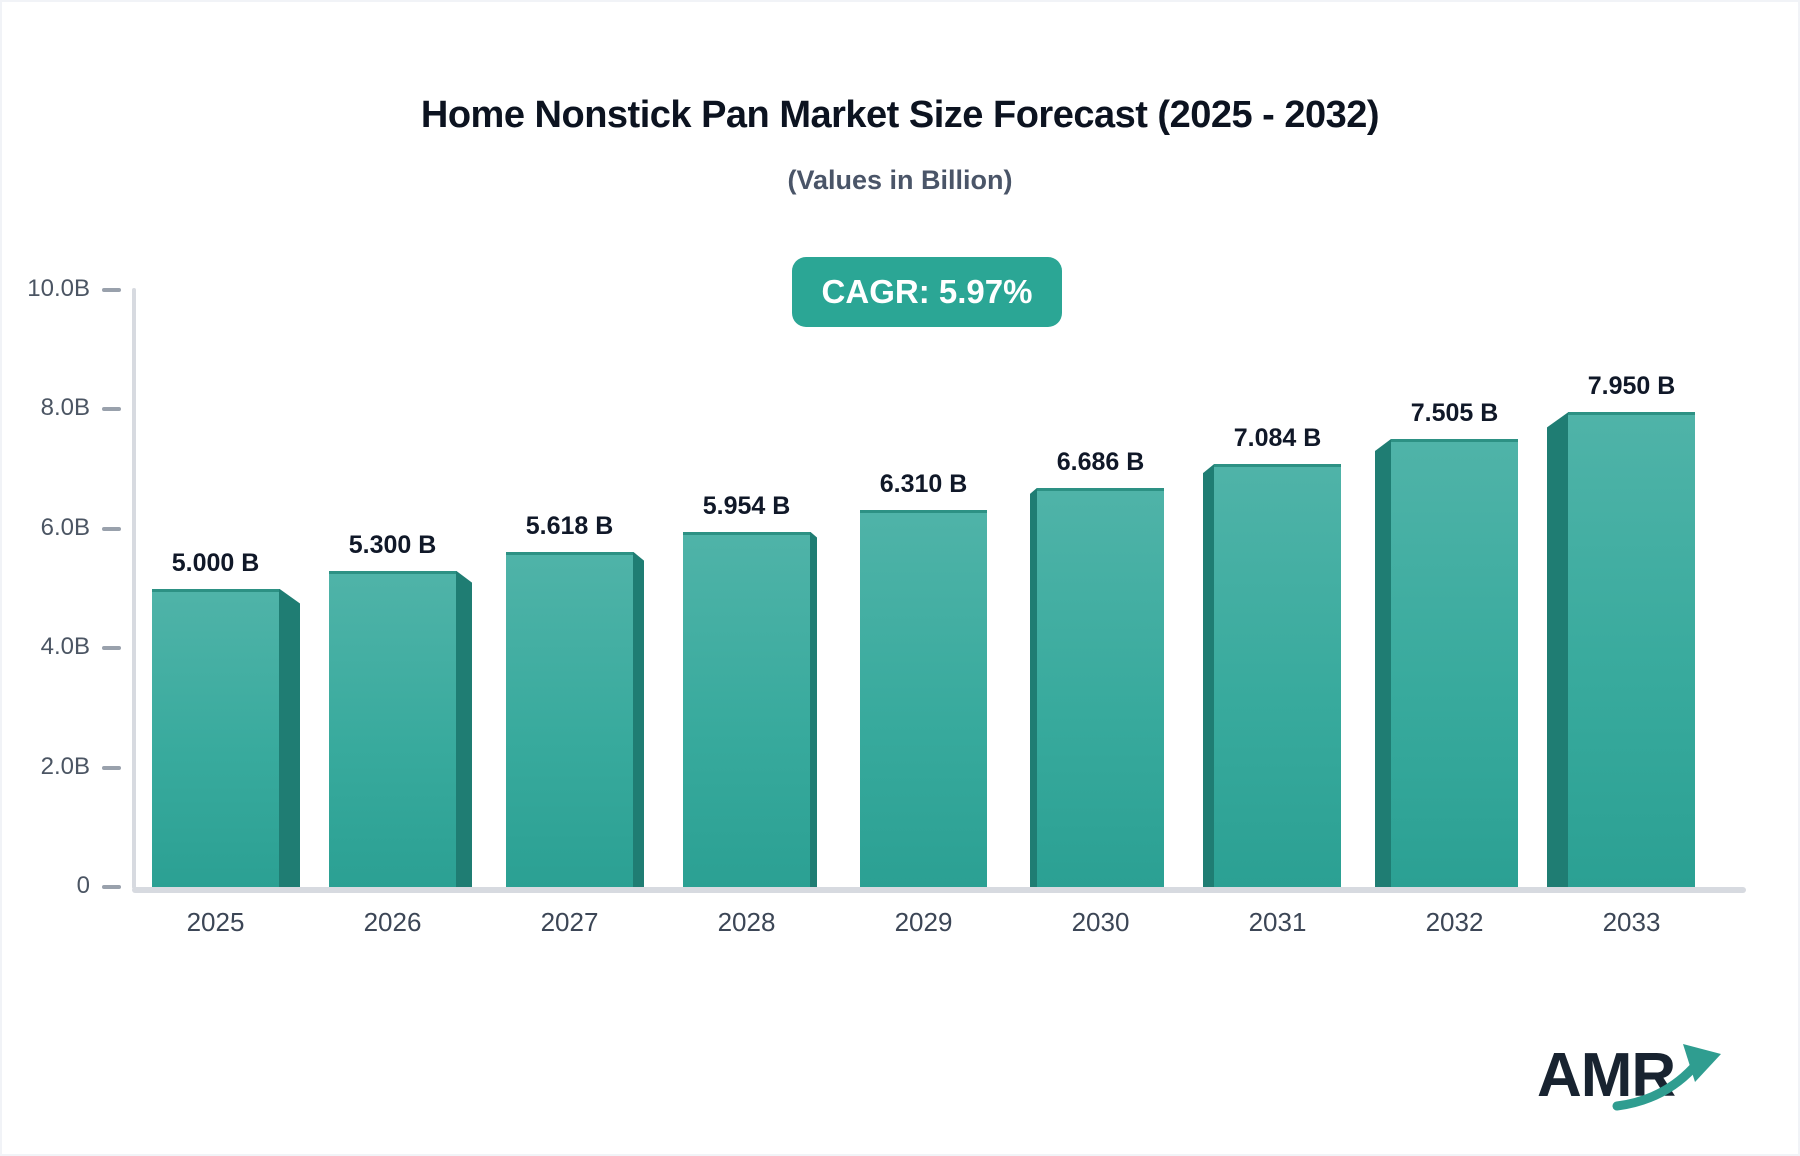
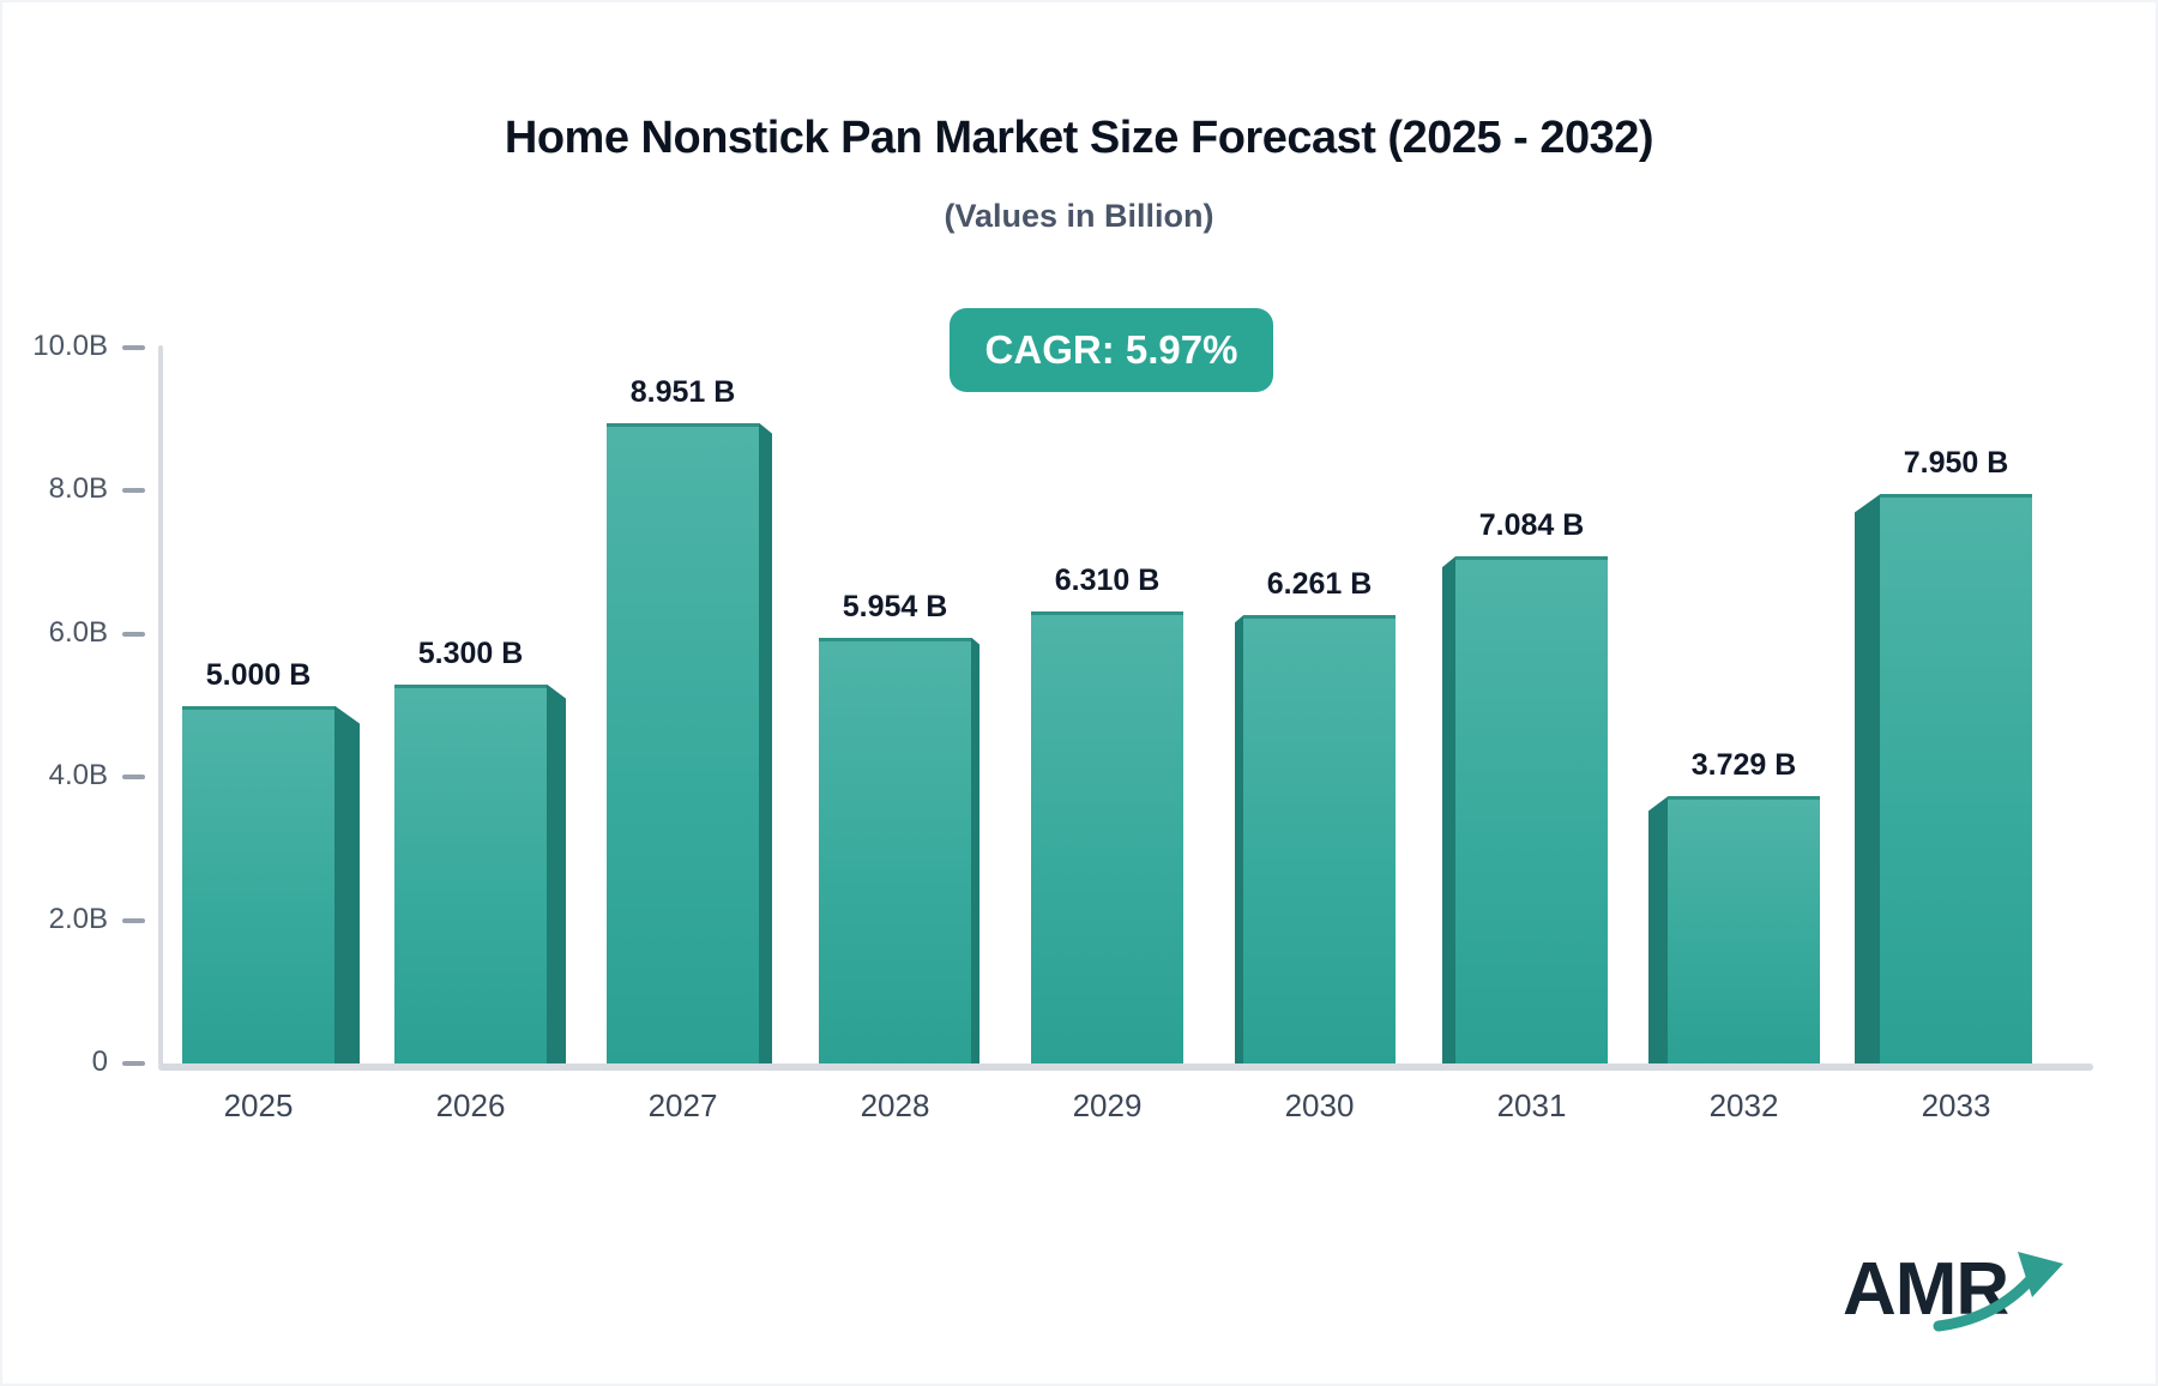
2027: 5.618 -> 8.951
2030: 6.686 -> 6.261
2032: 7.505 -> 3.729
